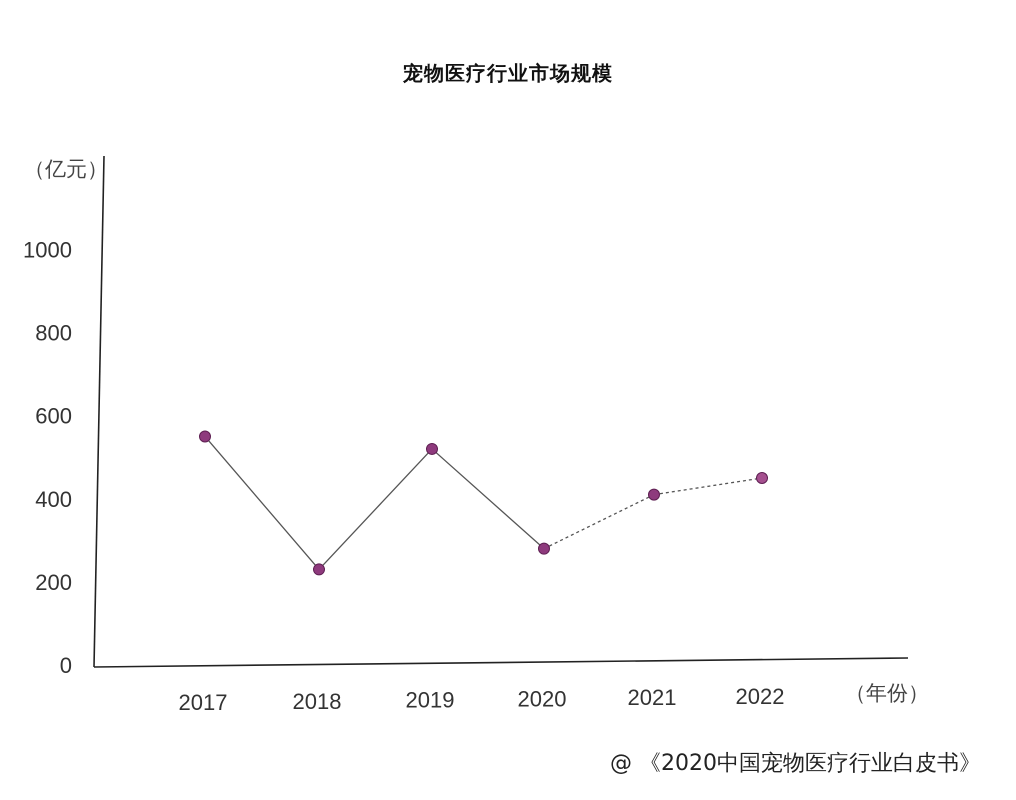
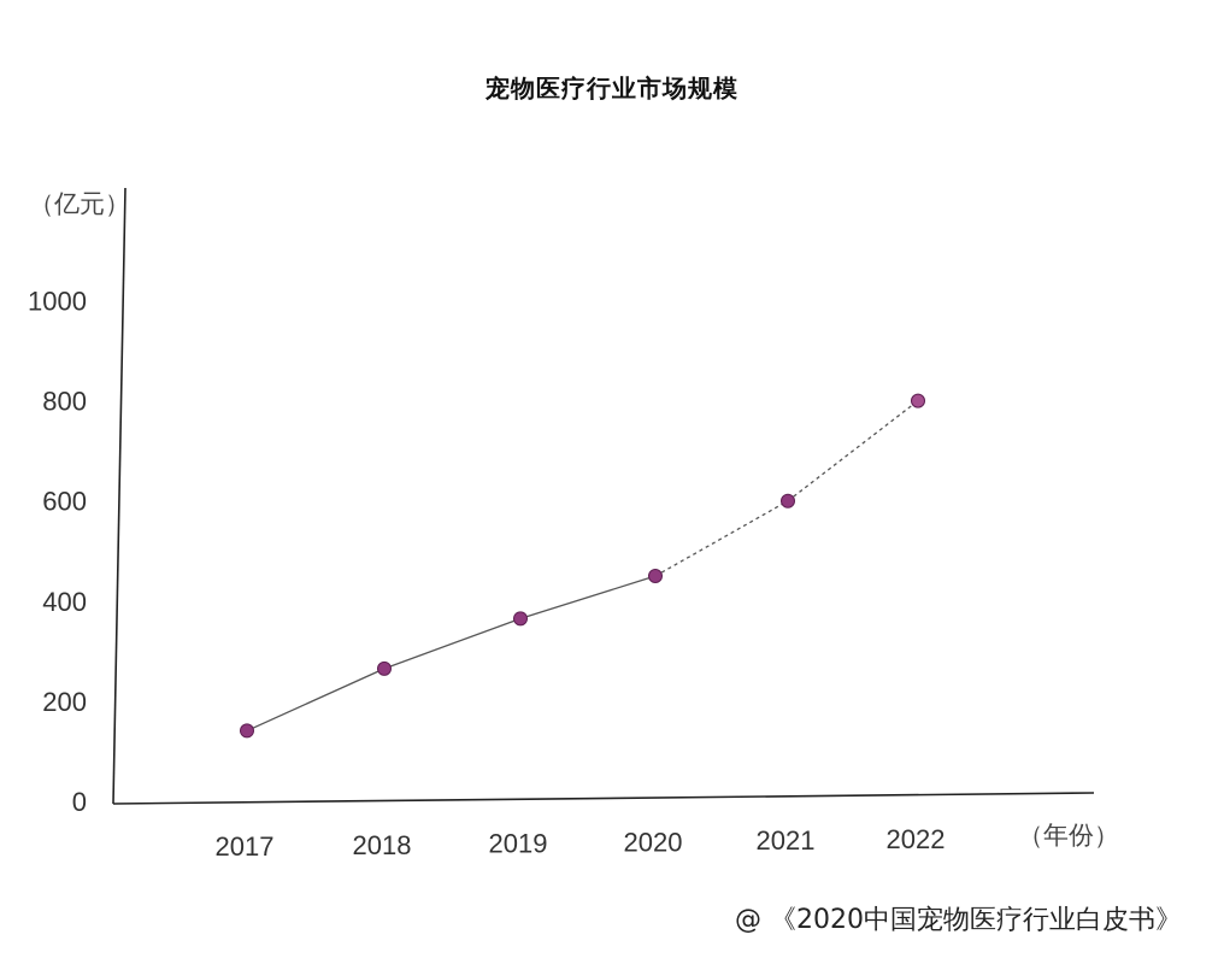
2017: 550 -> 140
2018: 230 -> 260
2019: 520 -> 360
2020: 280 -> 450
2021: 410 -> 600
2022: 450 -> 800
